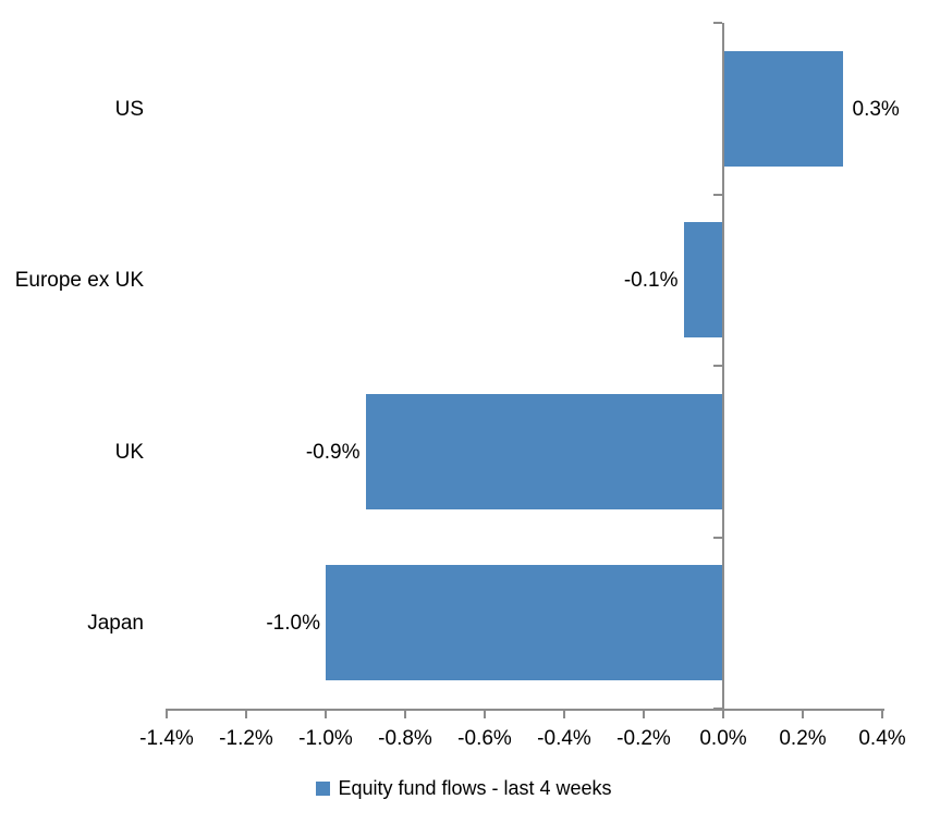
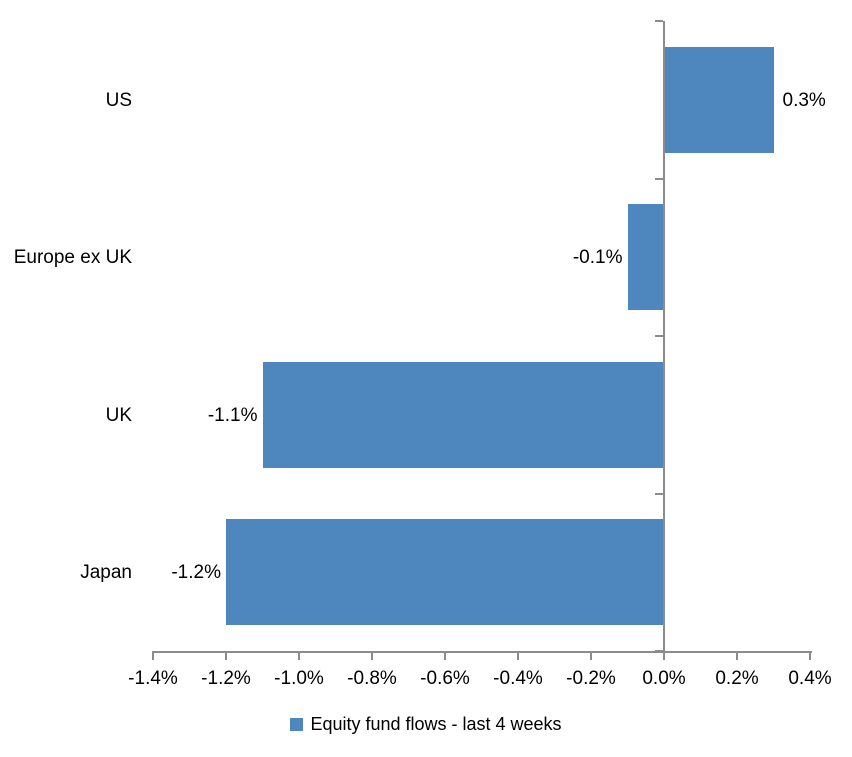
UK: -0.9% -> -1.1%
Japan: -1.0% -> -1.2%
